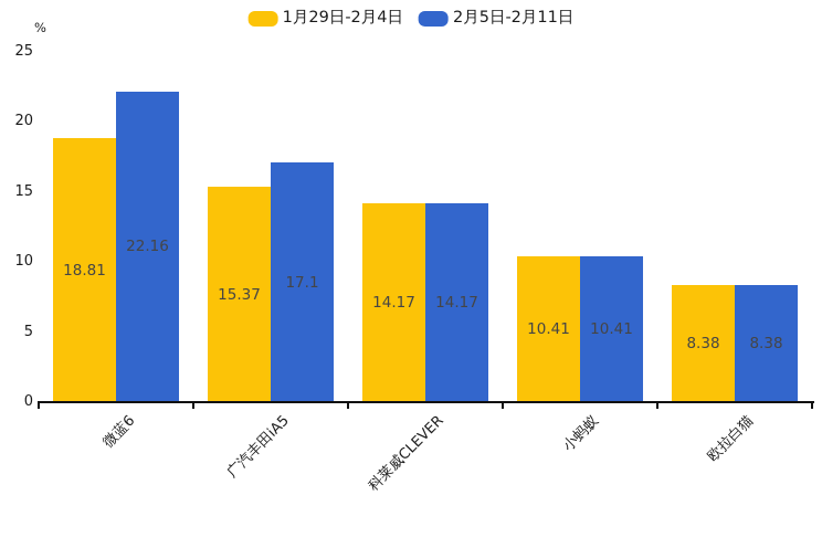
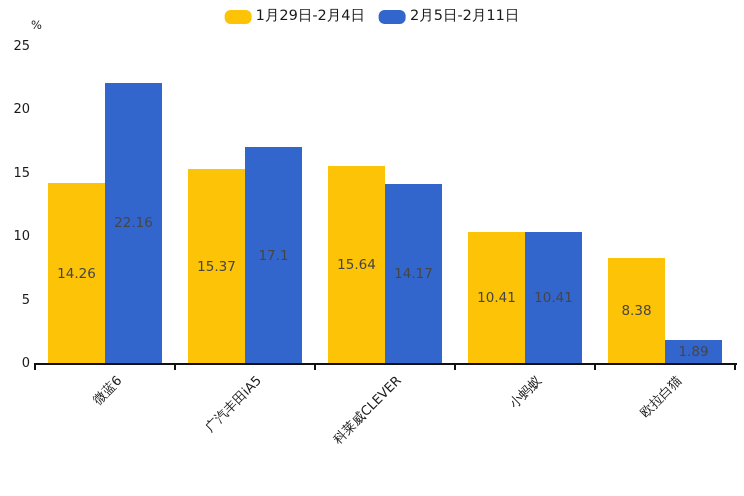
1月29日-2月4日/微蓝6: 18.81 -> 14.26
1月29日-2月4日/科莱威CLEVER: 14.17 -> 15.64
2月5日-2月11日/欧拉白猫: 8.38 -> 1.89
